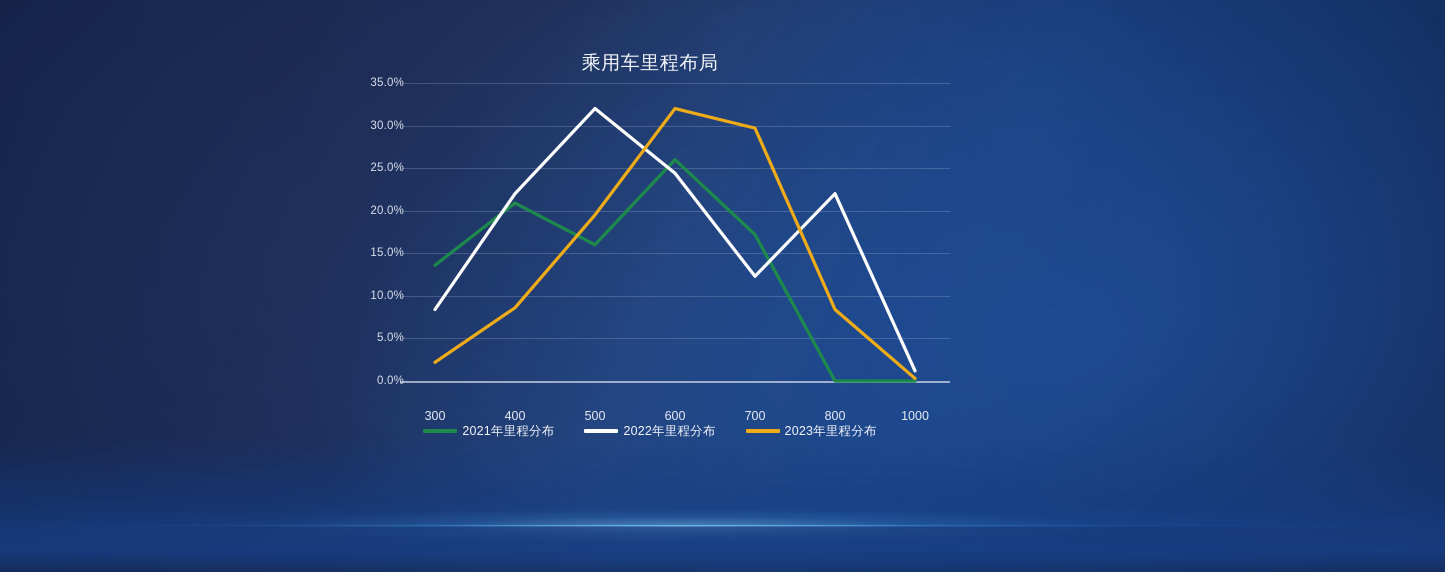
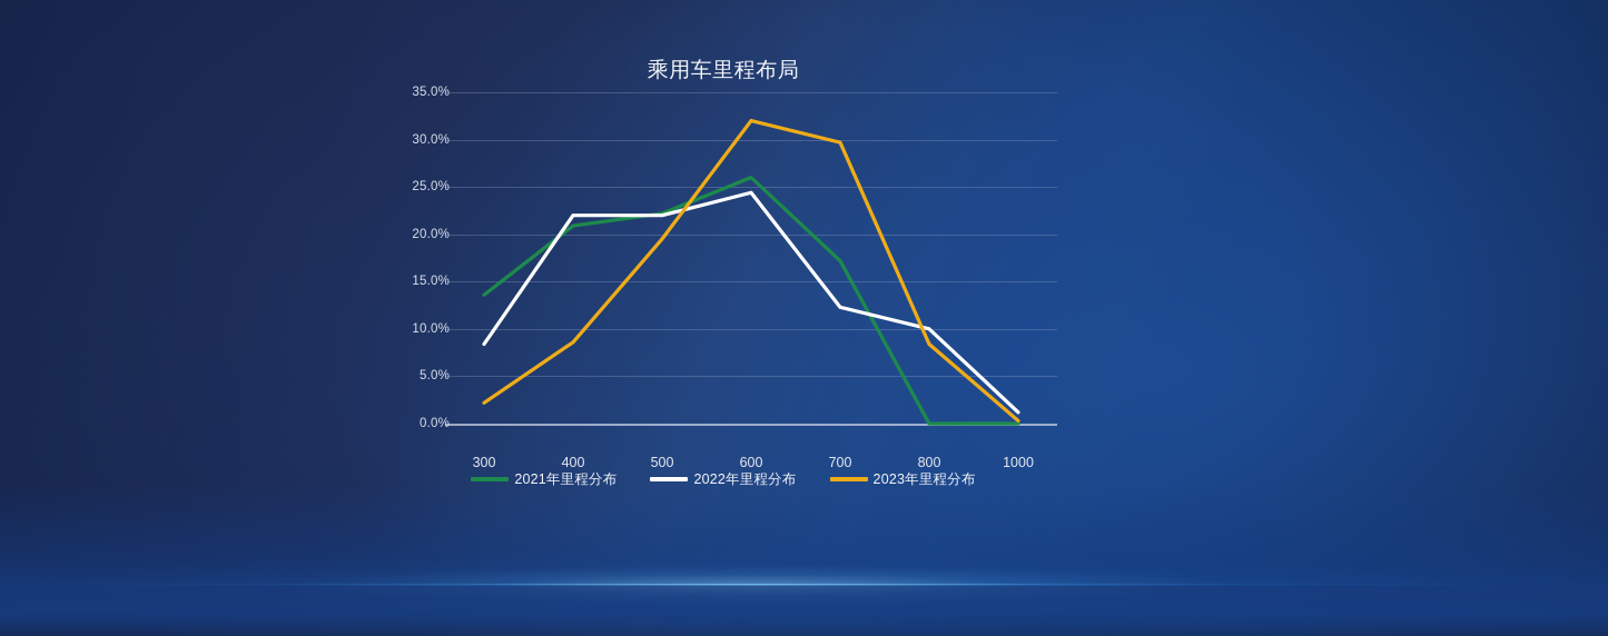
2021年里程分布/500: 16% -> 22%
2022年里程分布/500: 32% -> 22%
2022年里程分布/800: 22% -> 10%
